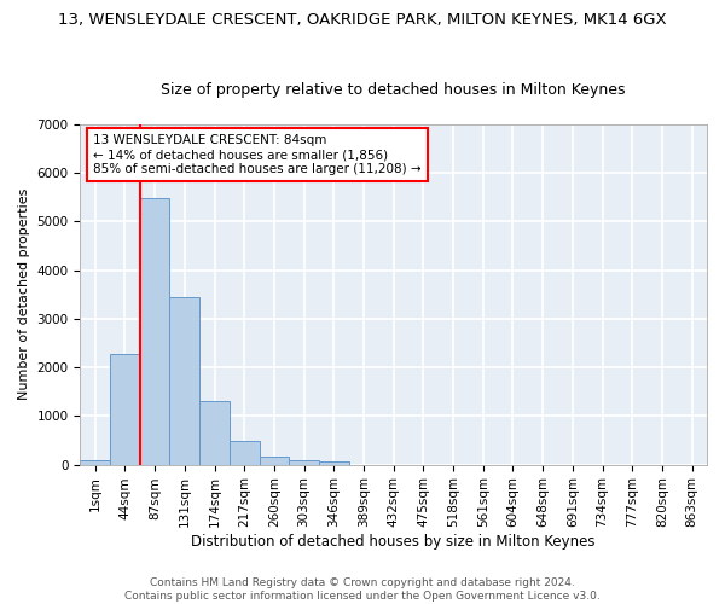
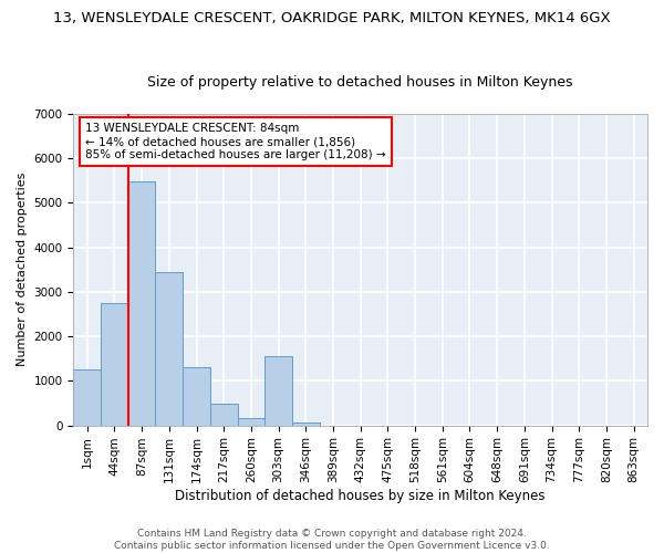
1sqm: 80 -> 1250
44sqm: 2280 -> 2750
303sqm: 90 -> 1550
